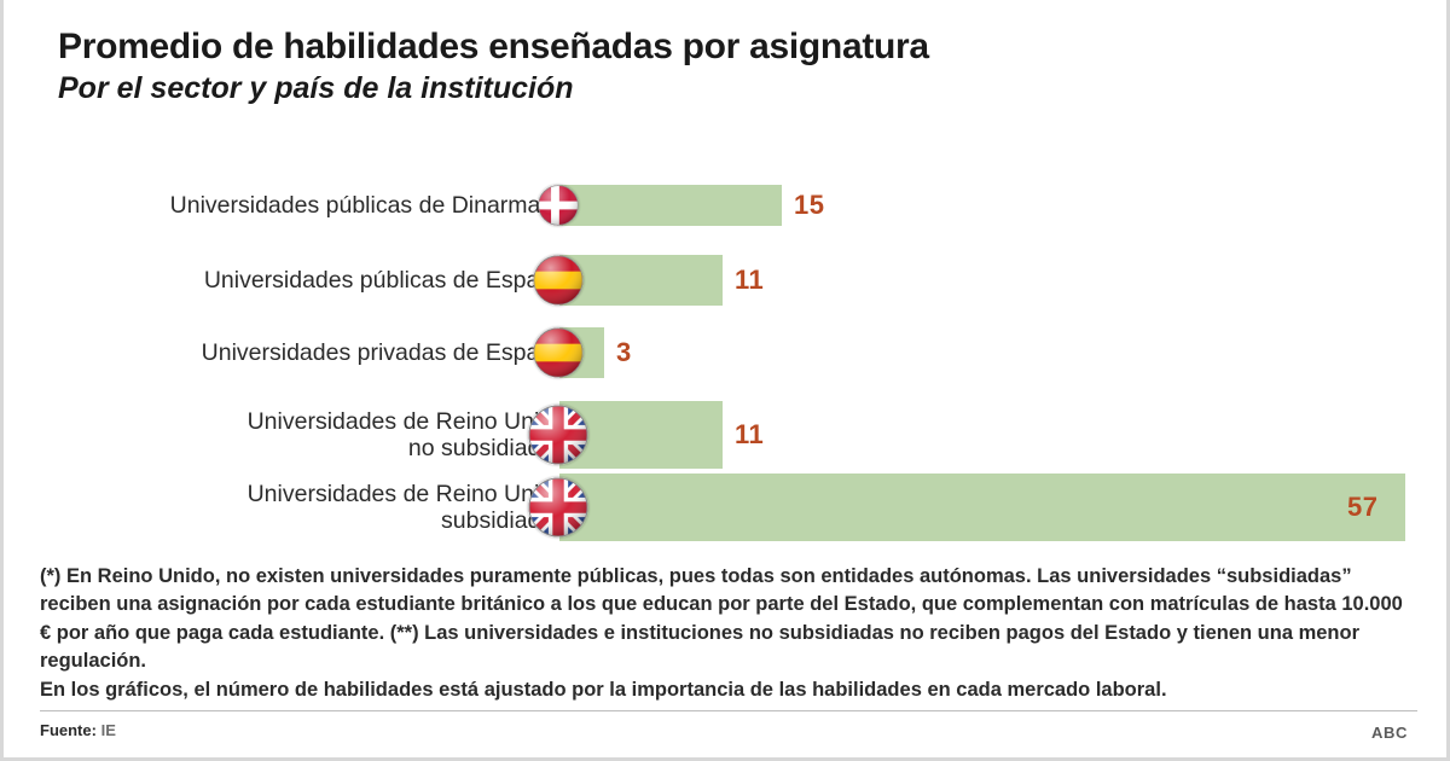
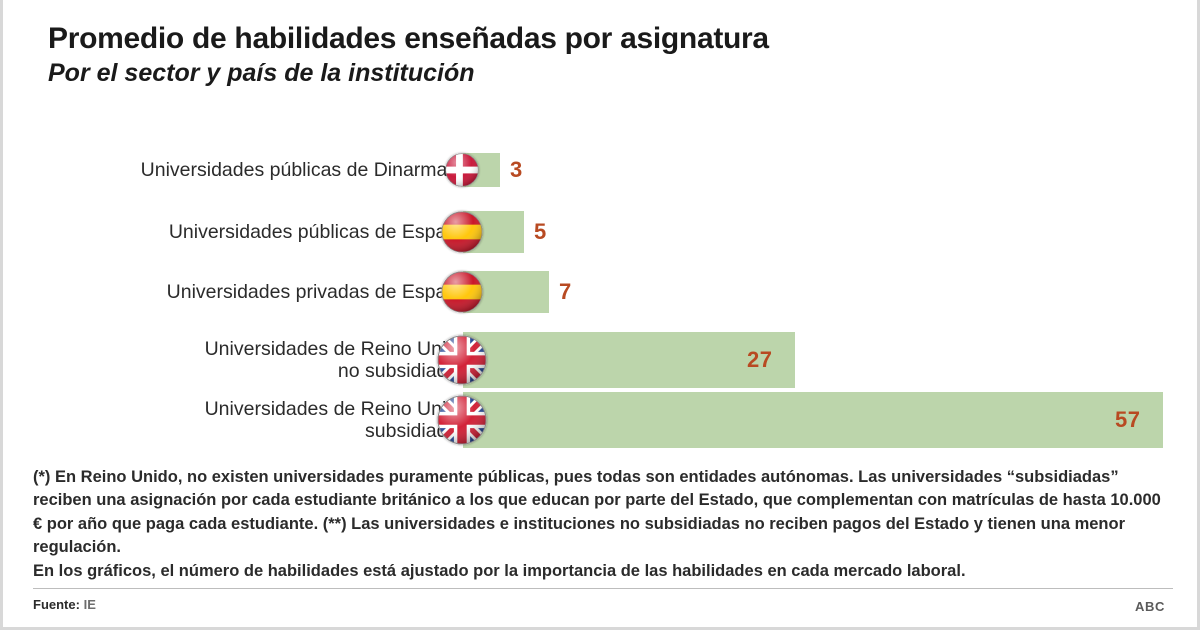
Universidades públicas de Dinarmaca: 15 -> 3
Universidades públicas de España: 11 -> 5
Universidades privadas de España: 3 -> 7
Universidades de Reino Unido no subsidiadas: 11 -> 27
